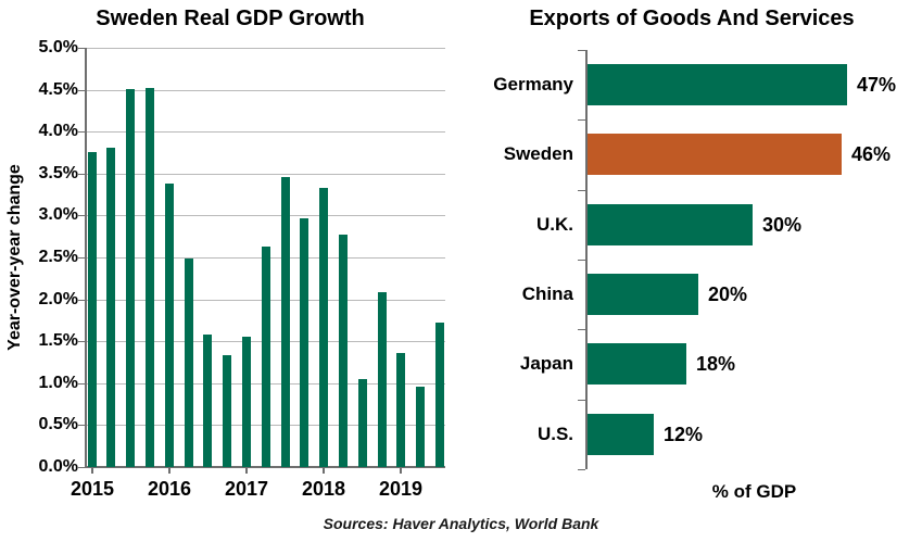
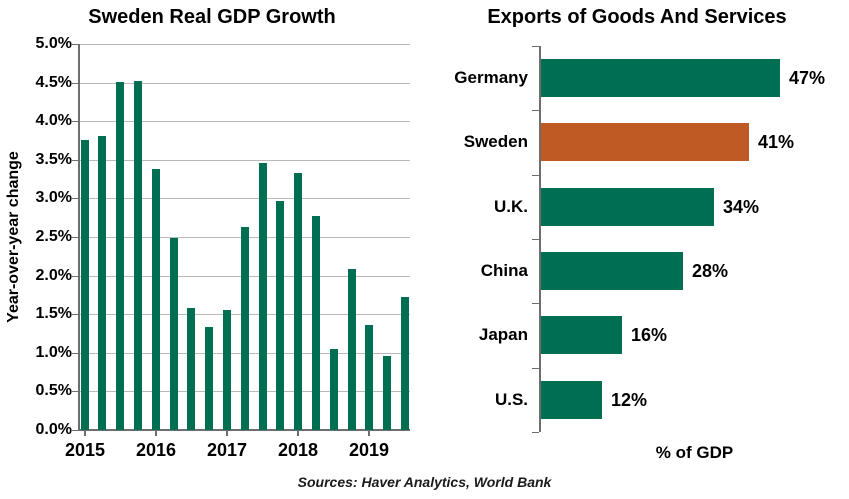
Exports of Goods And Services/Sweden: 46% -> 41%
Exports of Goods And Services/U.K.: 30% -> 34%
Exports of Goods And Services/China: 20% -> 28%
Exports of Goods And Services/Japan: 18% -> 16%
